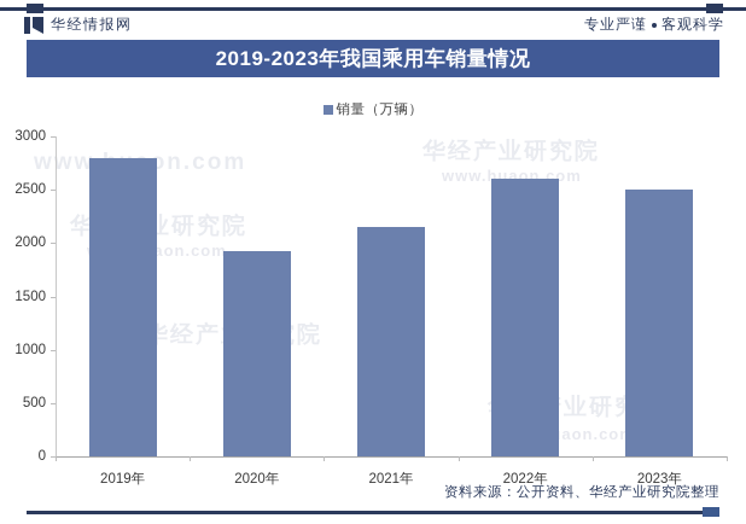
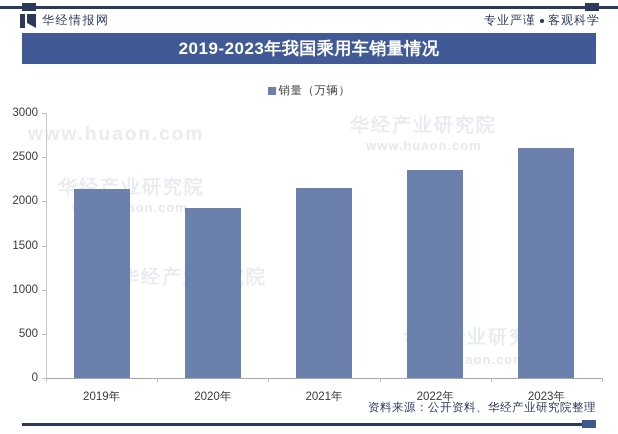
2019年: 2800 -> 2100
2022年: 2600 -> 2400
2023年: 2500 -> 2600
